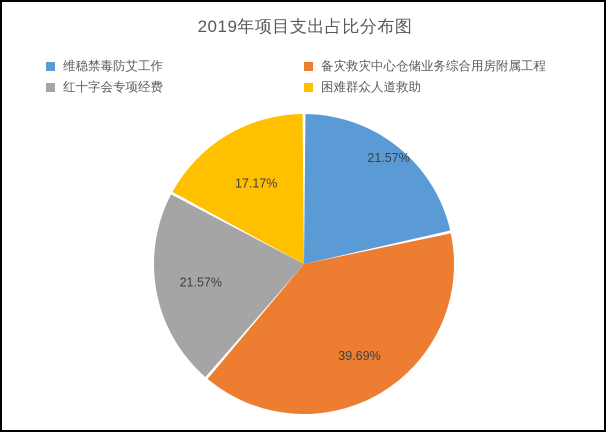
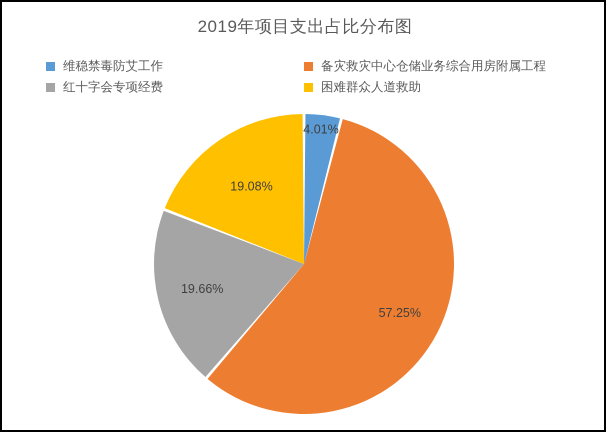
维稳禁毒防艾工作: 21.57% -> 4.01%
备灾救灾中心仓储业务综合用房附属工程: 39.69% -> 57.25%
红十字会专项经费: 21.57% -> 19.66%
困难群众人道救助: 17.17% -> 19.08%
